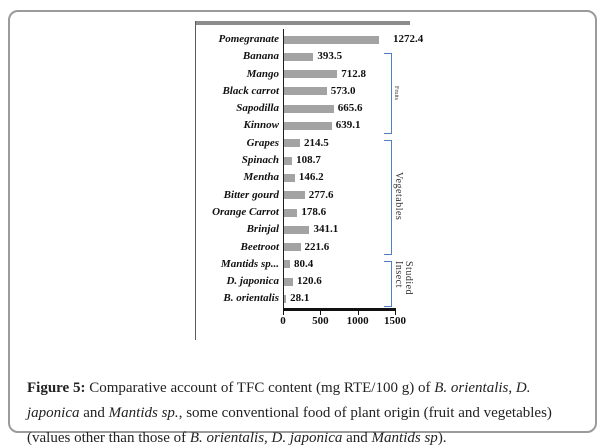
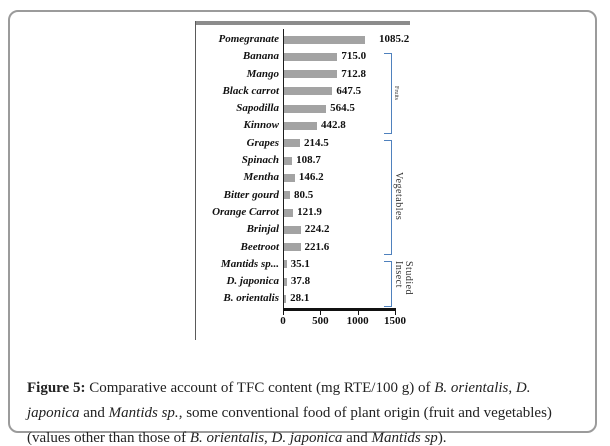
Pomegranate: 1272.4 -> 1085.2
Banana: 393.5 -> 715.0
Black carrot: 573.0 -> 647.5
Sapodilla: 665.6 -> 564.5
Kinnow: 639.1 -> 442.8
Bitter gourd: 277.6 -> 80.5
Orange Carrot: 178.6 -> 121.9
Brinjal: 341.1 -> 224.2
Mantids sp...: 80.4 -> 35.1
D. japonica: 120.6 -> 37.8
